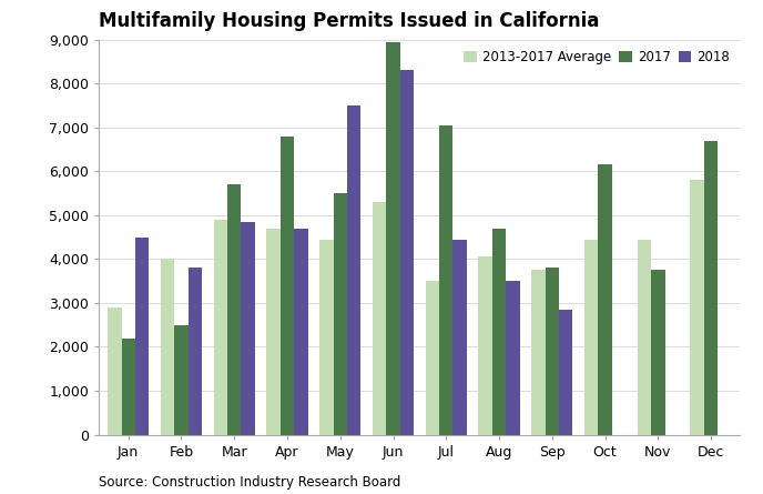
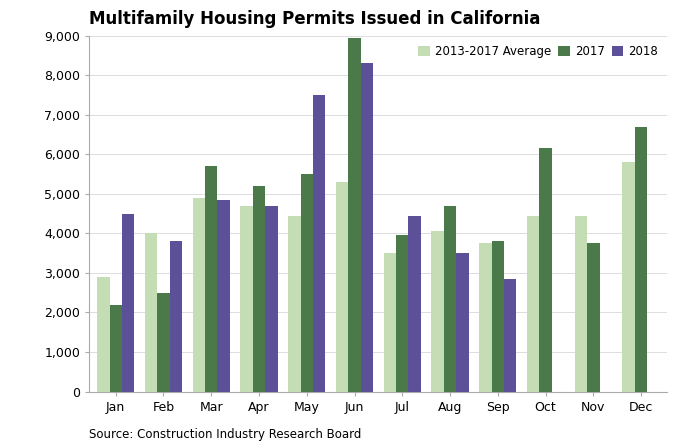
2017/Apr: 6,800 -> 5,200
2017/Jul: 7,050 -> 3,950
